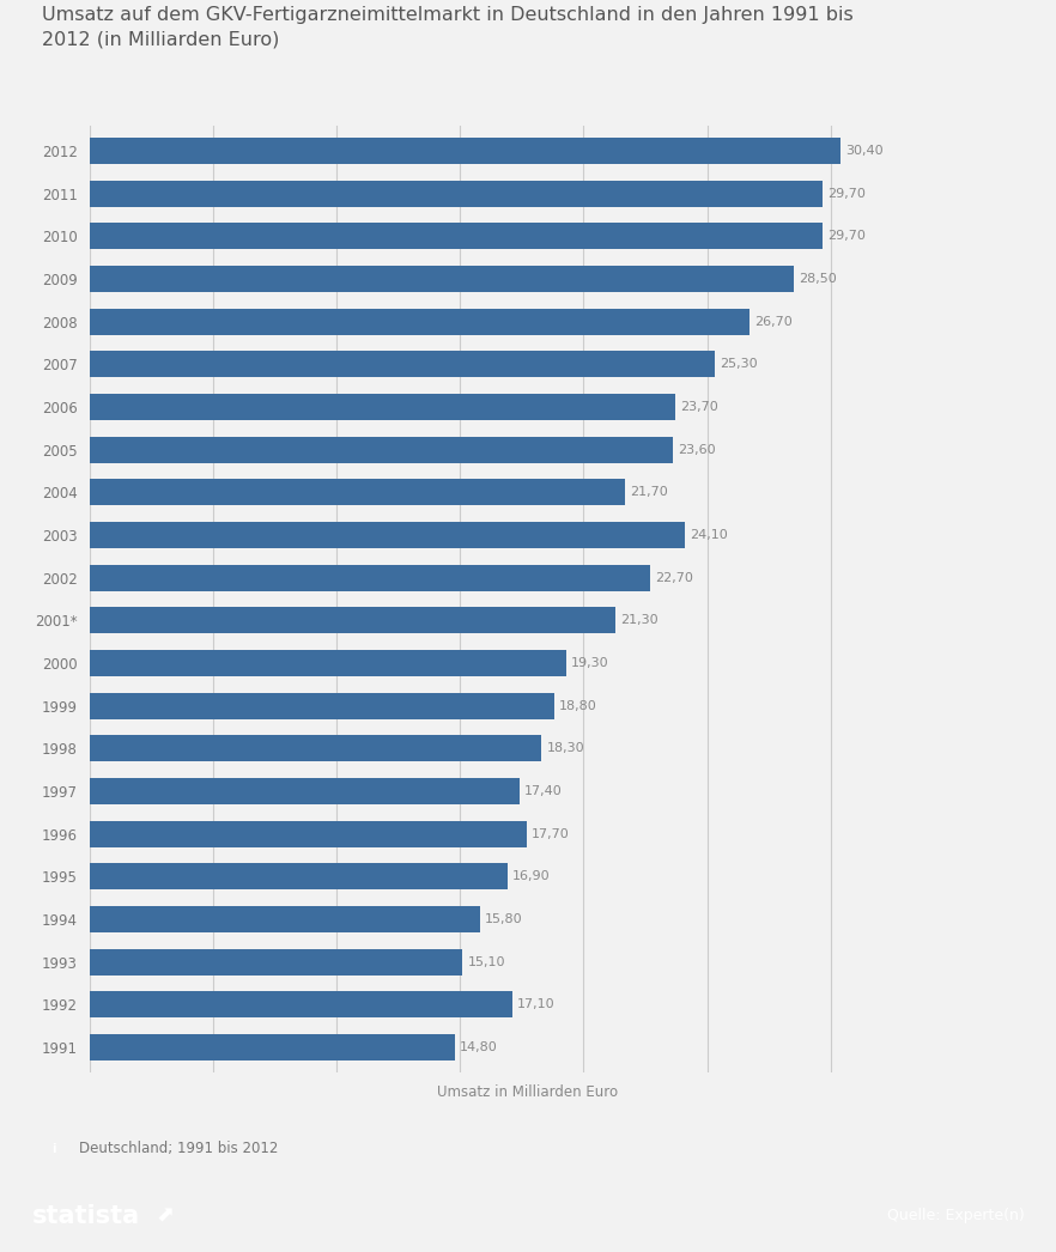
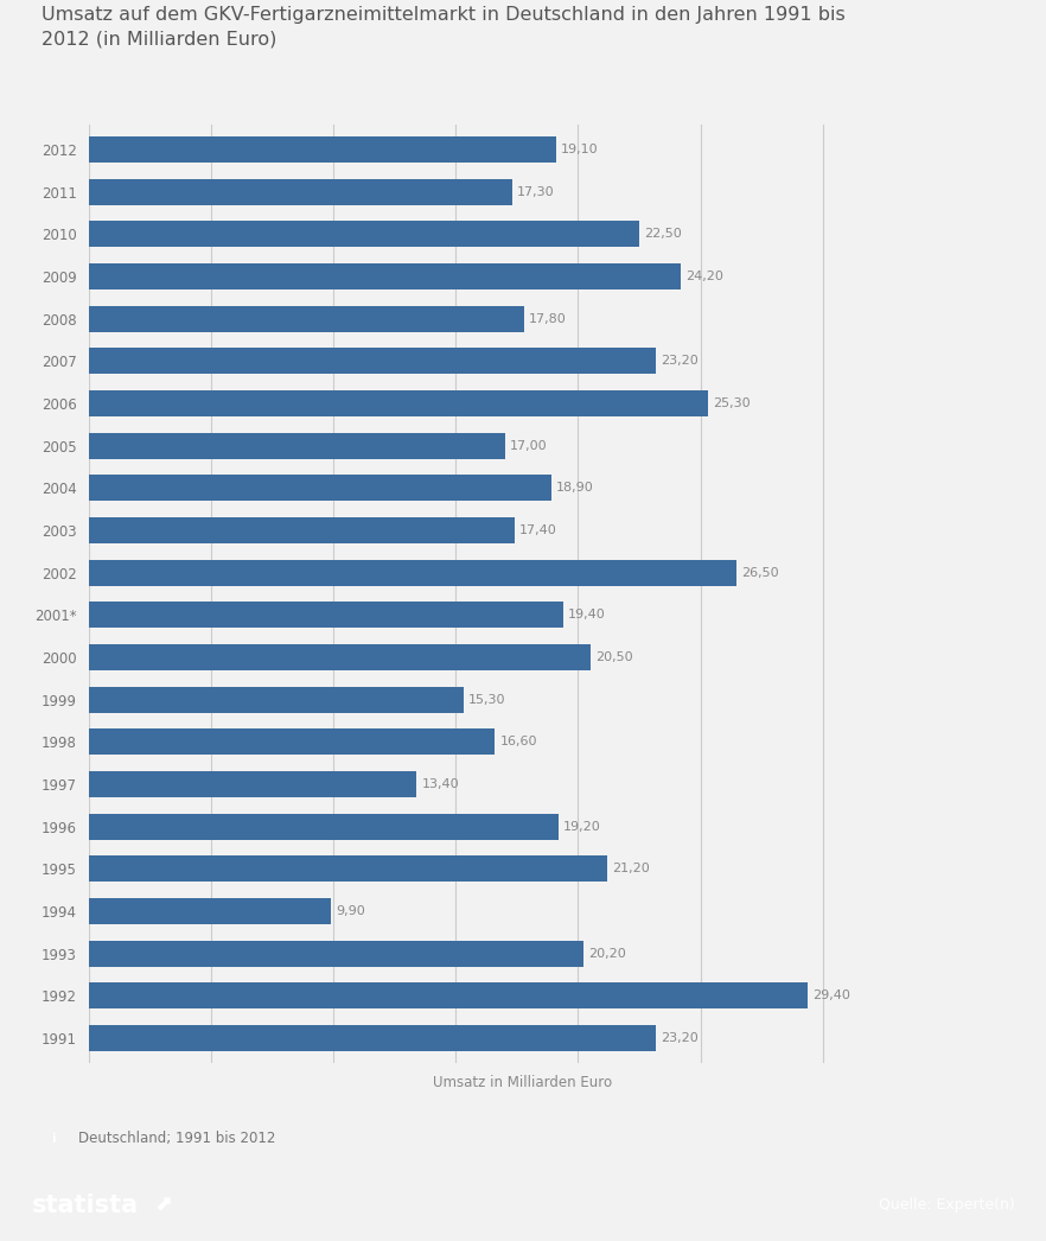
2012: 30,40 -> 19,10
2011: 29,70 -> 17,30
2010: 29,70 -> 22,50
2009: 28,50 -> 24,20
2008: 26,70 -> 17,80
2007: 25,30 -> 23,20
2006: 23,70 -> 25,30
2005: 23,60 -> 17,00
2004: 21,70 -> 18,90
2003: 24,10 -> 17,40
2002: 22,70 -> 26,50
2001*: 21,30 -> 19,40
2000: 19,30 -> 20,50
1999: 18,80 -> 15,30
1998: 18,30 -> 16,60
1997: 17,40 -> 13,40
1996: 17,70 -> 19,20
1995: 16,90 -> 21,20
1994: 15,80 -> 9,90
1993: 15,10 -> 20,20
1992: 17,10 -> 29,40
1991: 14,80 -> 23,20
